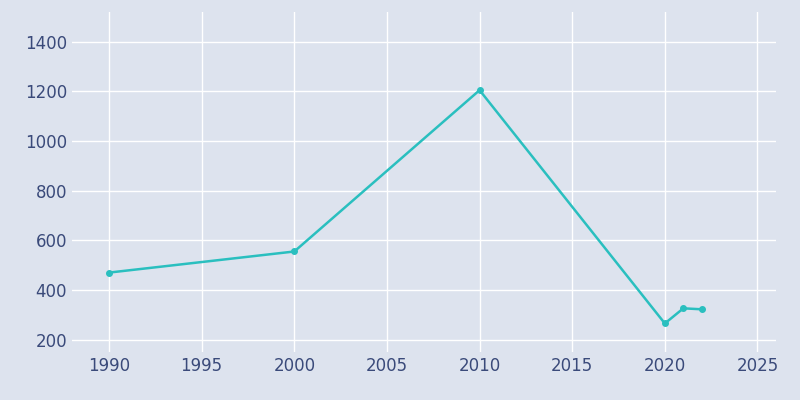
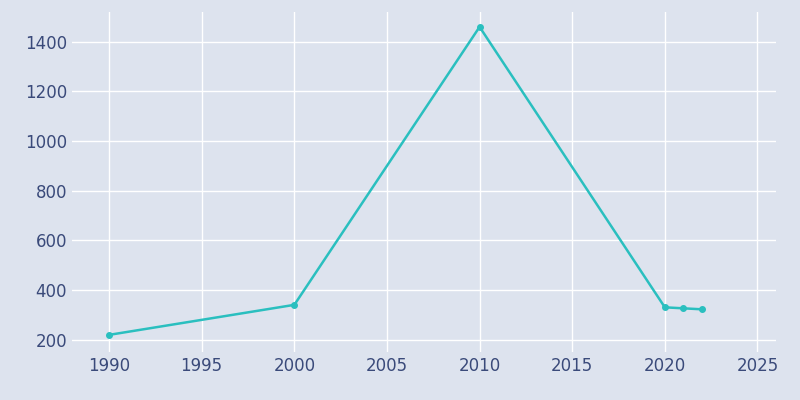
1990: 470 -> 219
2000: 555 -> 340
2010: 1205 -> 1460
2020: 265 -> 330
